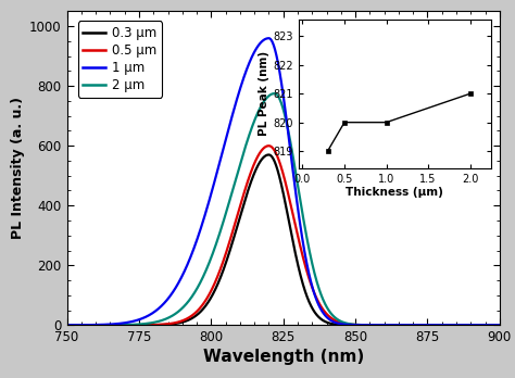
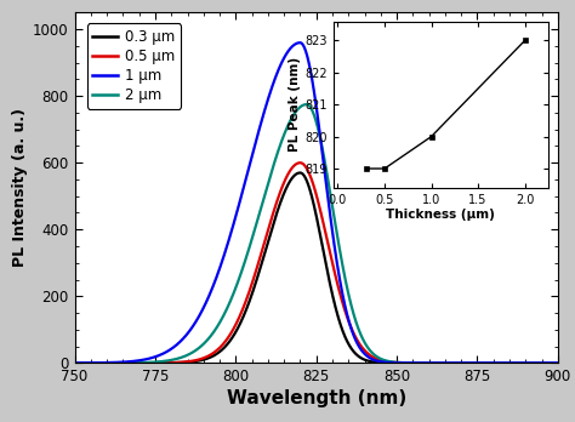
0.5: 820 -> 819
2.0: 821 -> 823
